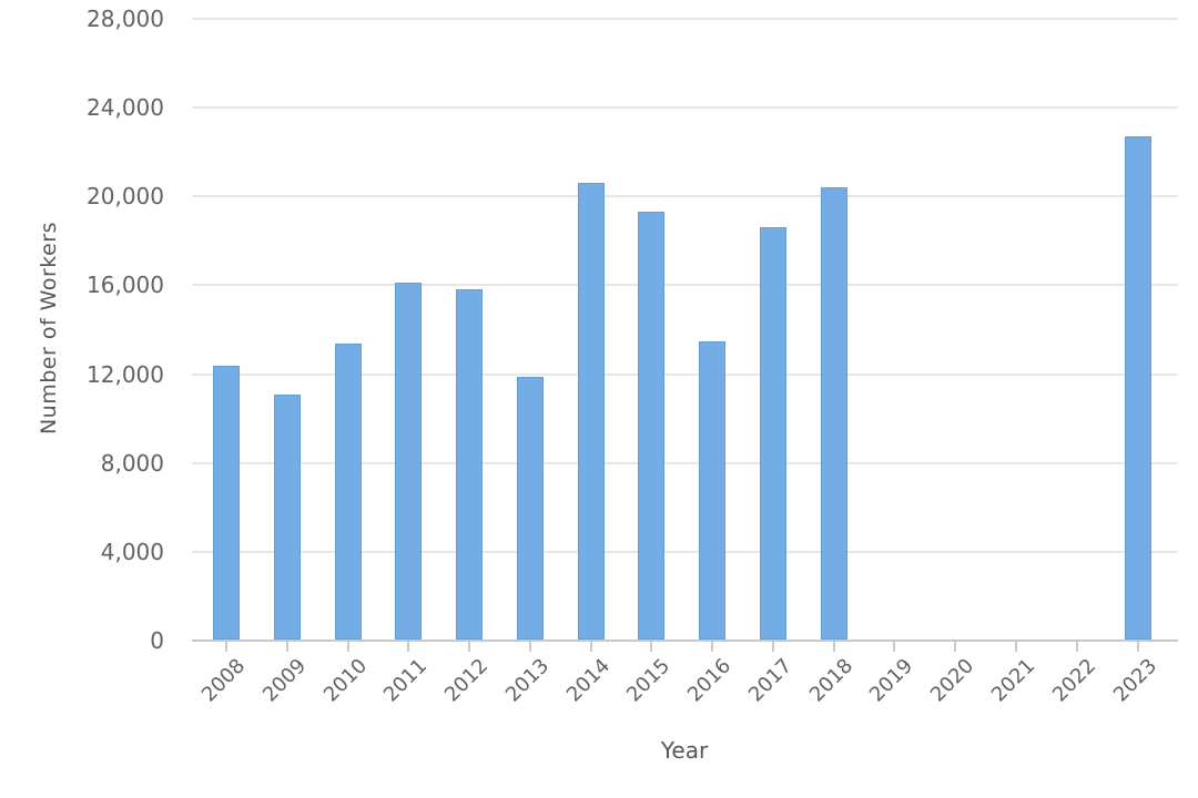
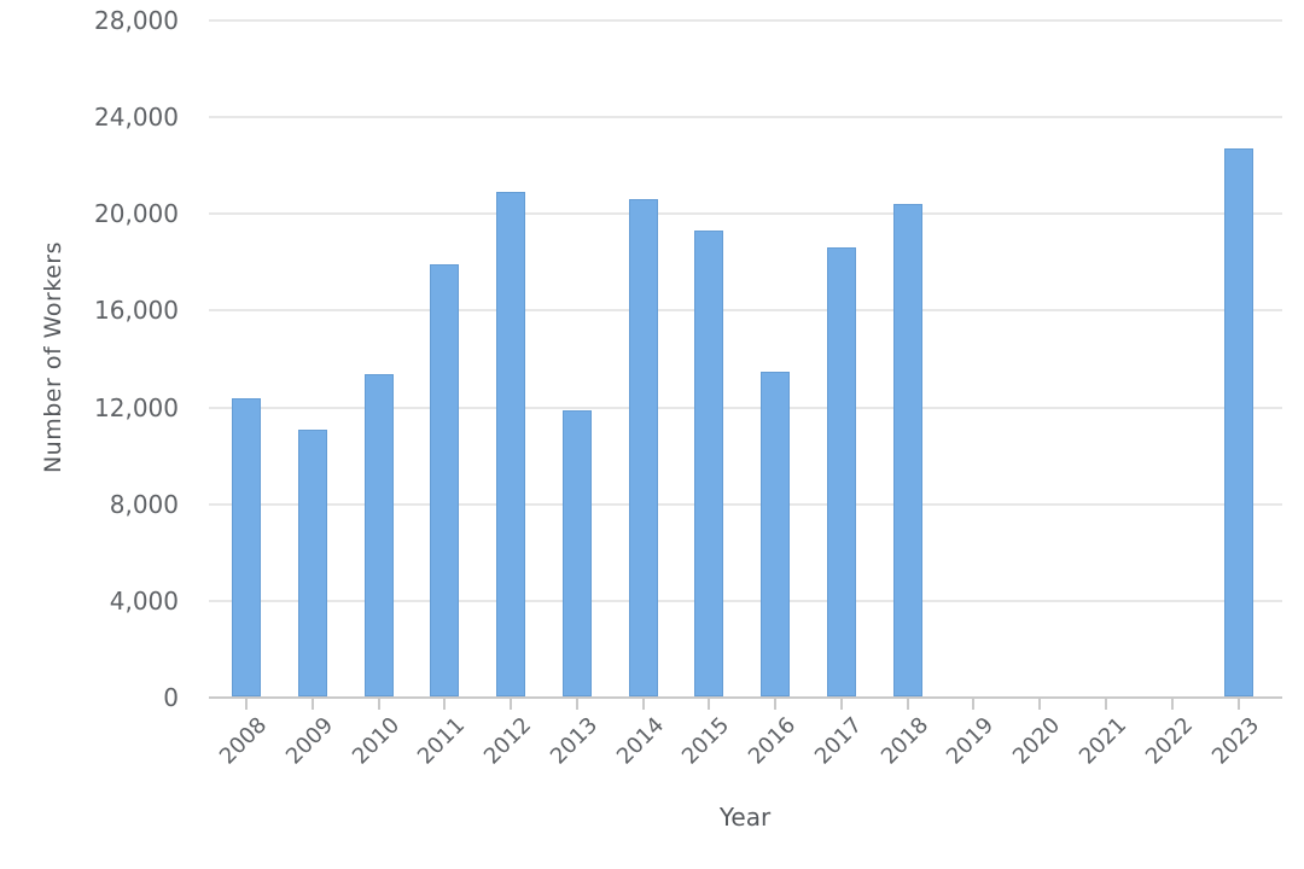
2011: 16100 -> 17900
2012: 15800 -> 20900
